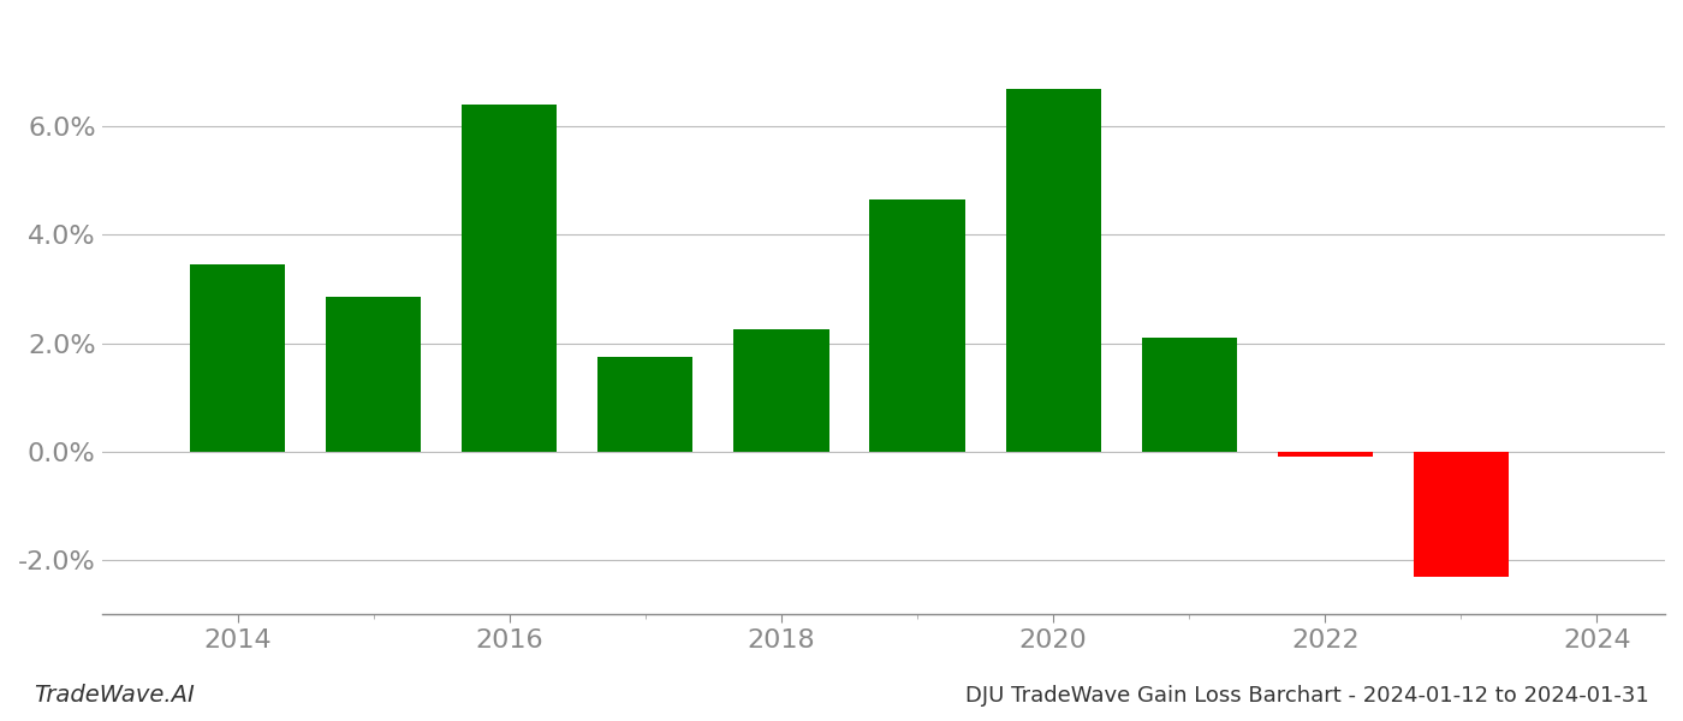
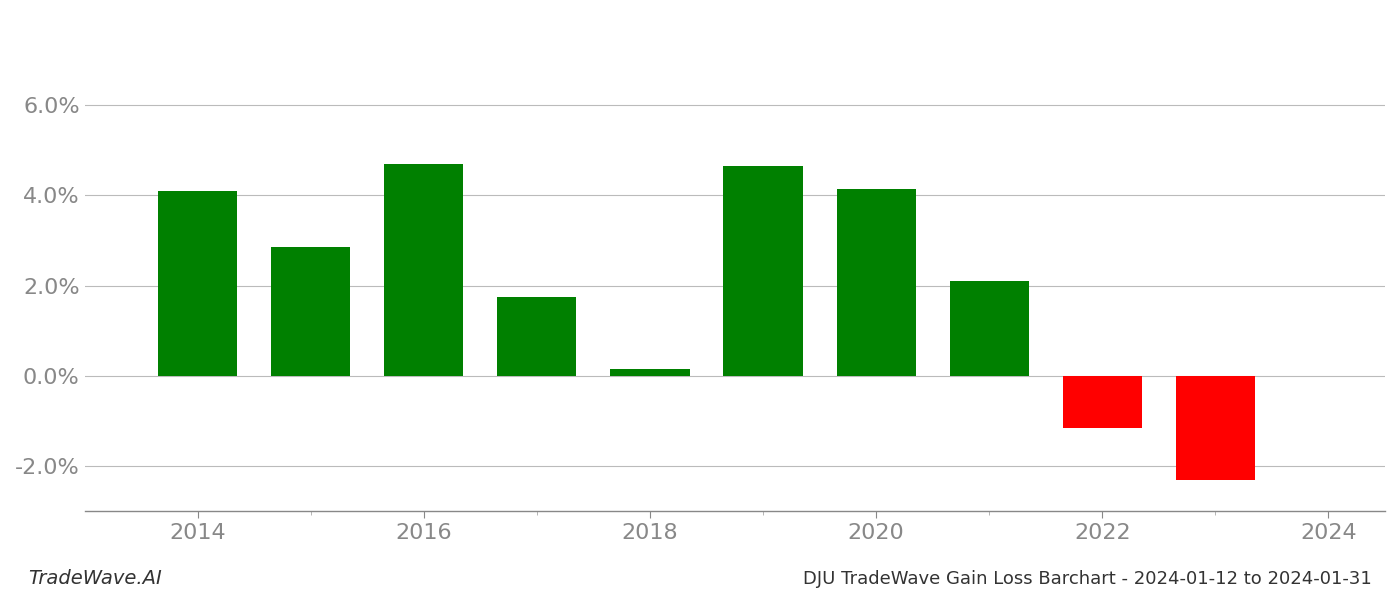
2014: 3.45% -> 4.10%
2016: 6.40% -> 4.70%
2018: 2.25% -> 0.15%
2020: 6.70% -> 4.15%
2022: -0.10% -> -1.15%
